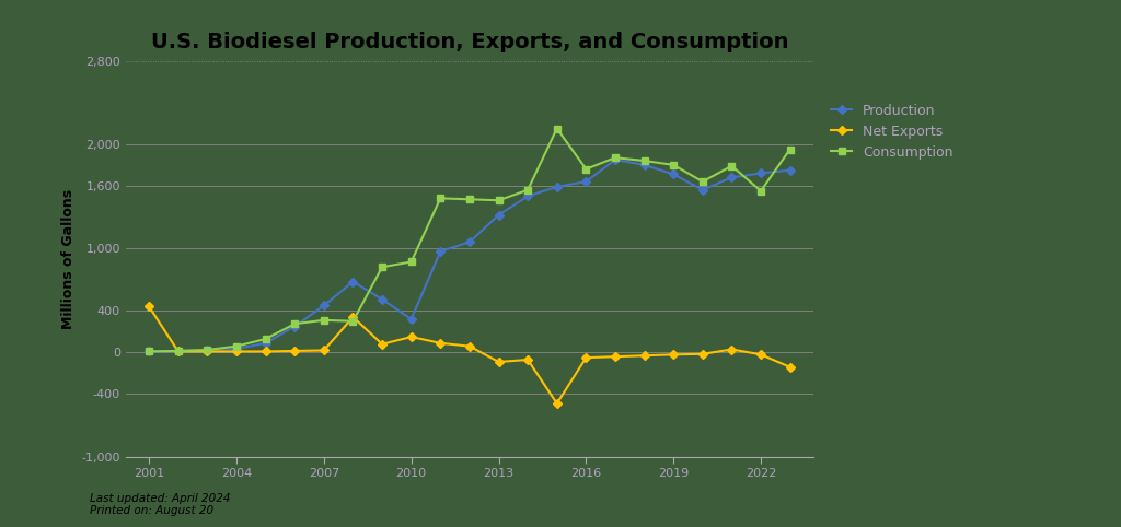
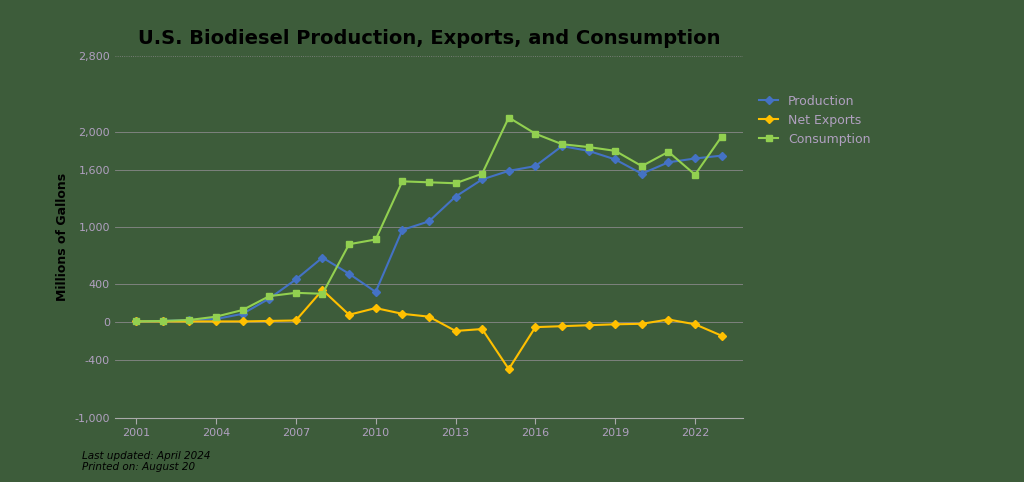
Net Exports/2001: 440 -> 10
Consumption/2016: 1,760 -> 1,980
